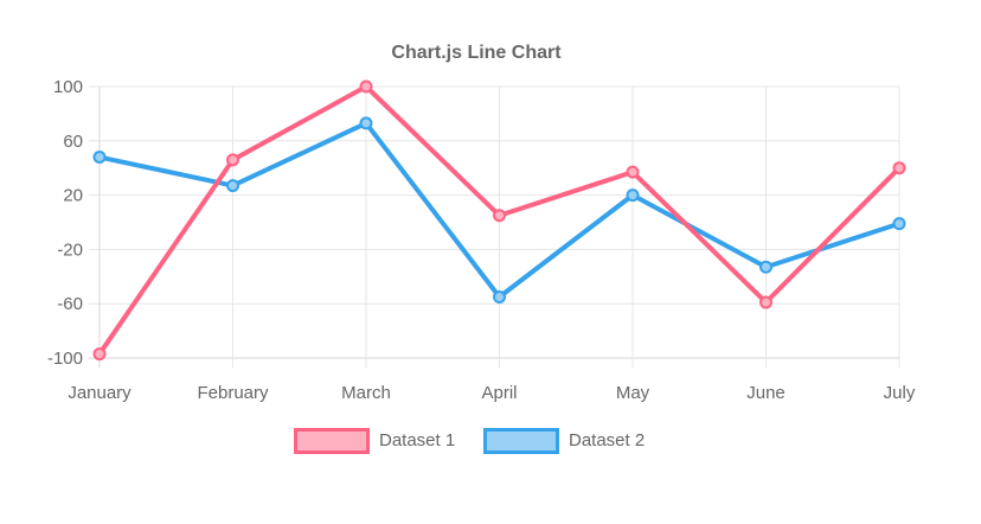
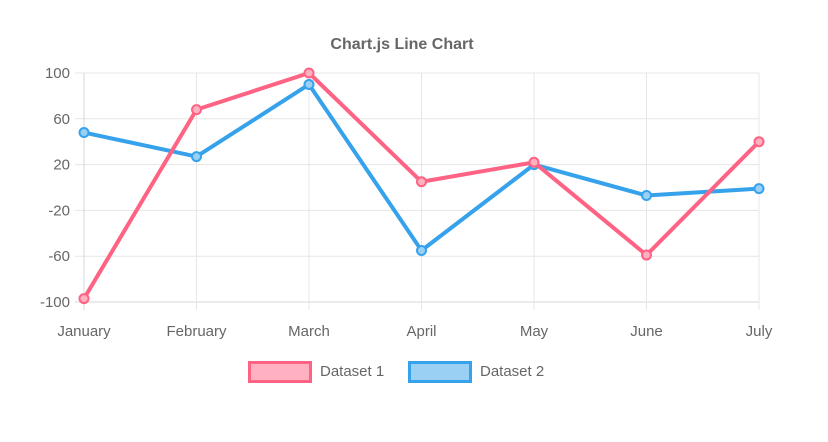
Dataset 1/February: 46 -> 68
Dataset 2/March: 73 -> 90
Dataset 1/May: 37 -> 22
Dataset 2/June: -33 -> -7
